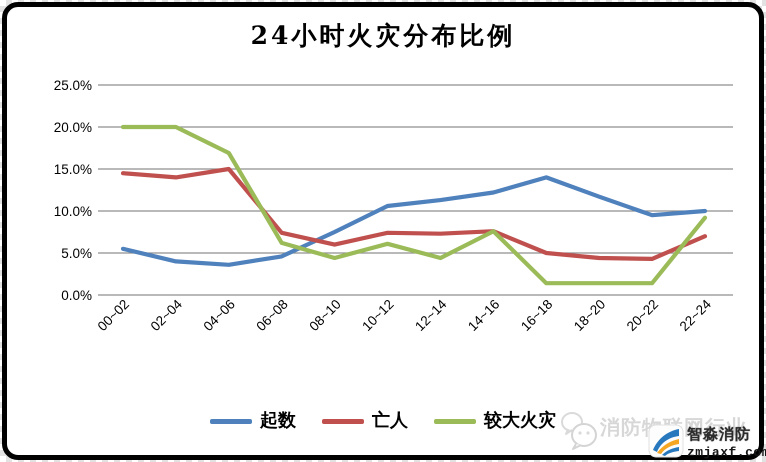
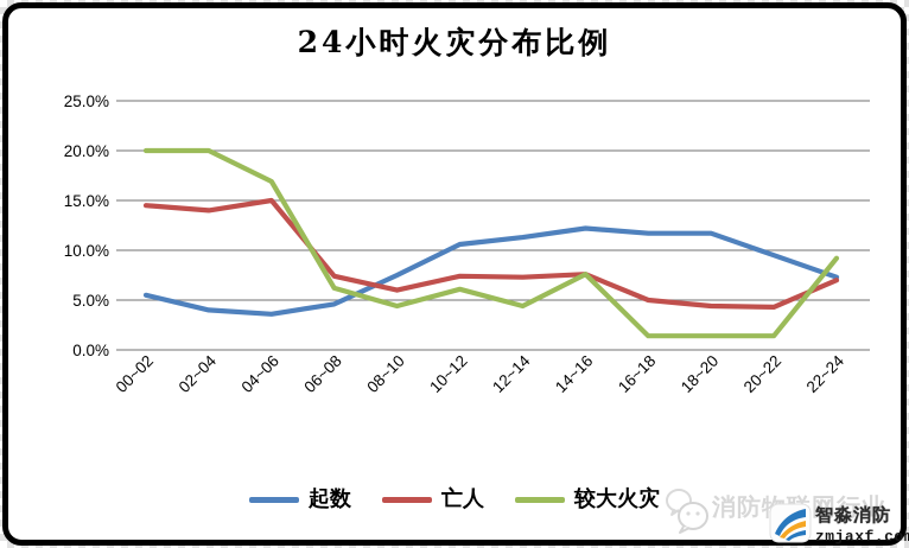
起数/16~18: 14% -> 12%
起数/22~24: 10% -> 7%
